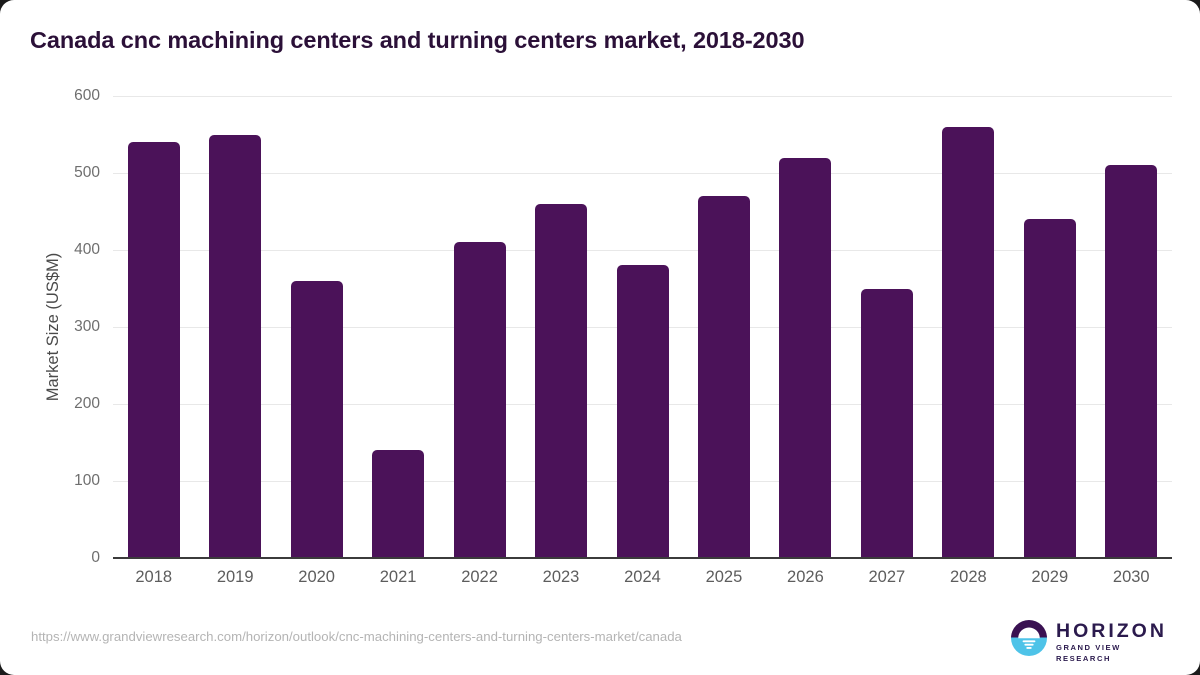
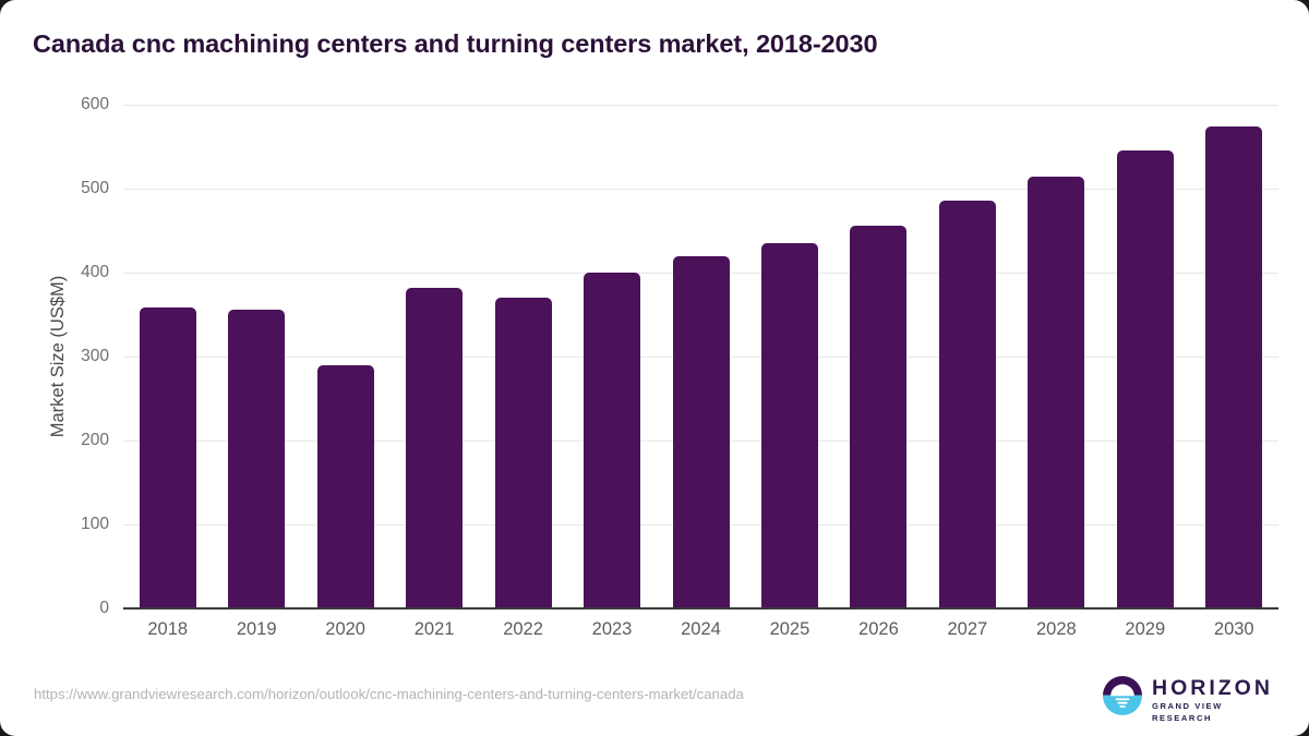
2018: 540 -> 360
2019: 550 -> 360
2020: 360 -> 290
2021: 140 -> 380
2022: 410 -> 370
2023: 460 -> 400
2024: 380 -> 420
2025: 470 -> 440
2026: 520 -> 460
2027: 350 -> 490
2028: 560 -> 510
2029: 440 -> 540
2030: 510 -> 570
